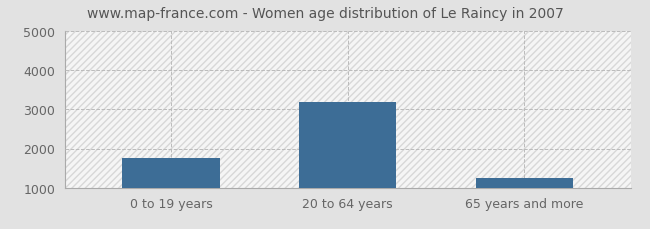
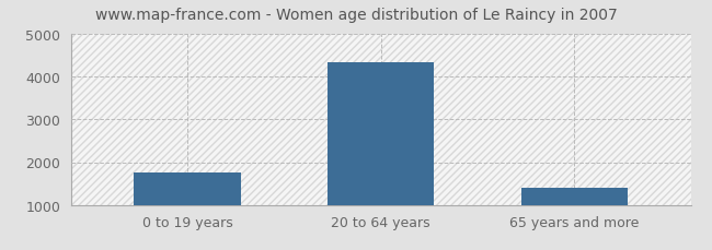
20 to 64 years: 3200 -> 4330
65 years and more: 1250 -> 1390
